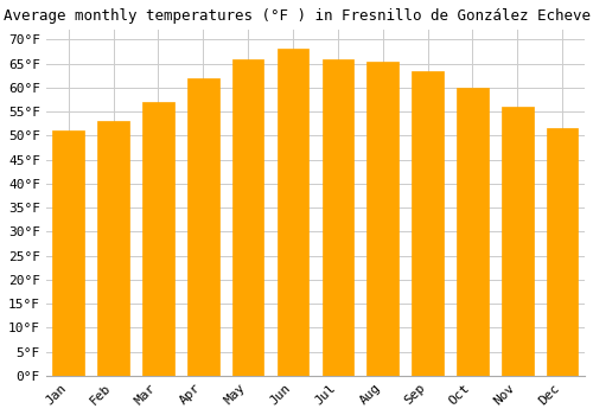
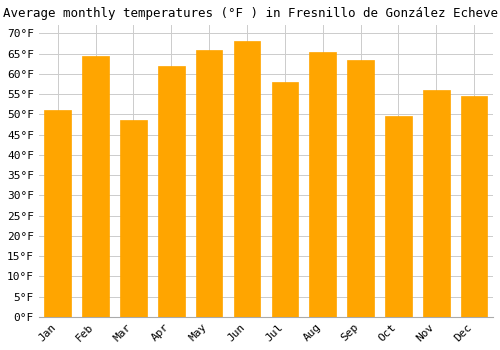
Feb: 53.0°F -> 64.5°F
Mar: 57.0°F -> 48.5°F
Jul: 66.0°F -> 58.0°F
Oct: 60.0°F -> 49.5°F
Dec: 51.5°F -> 54.5°F
